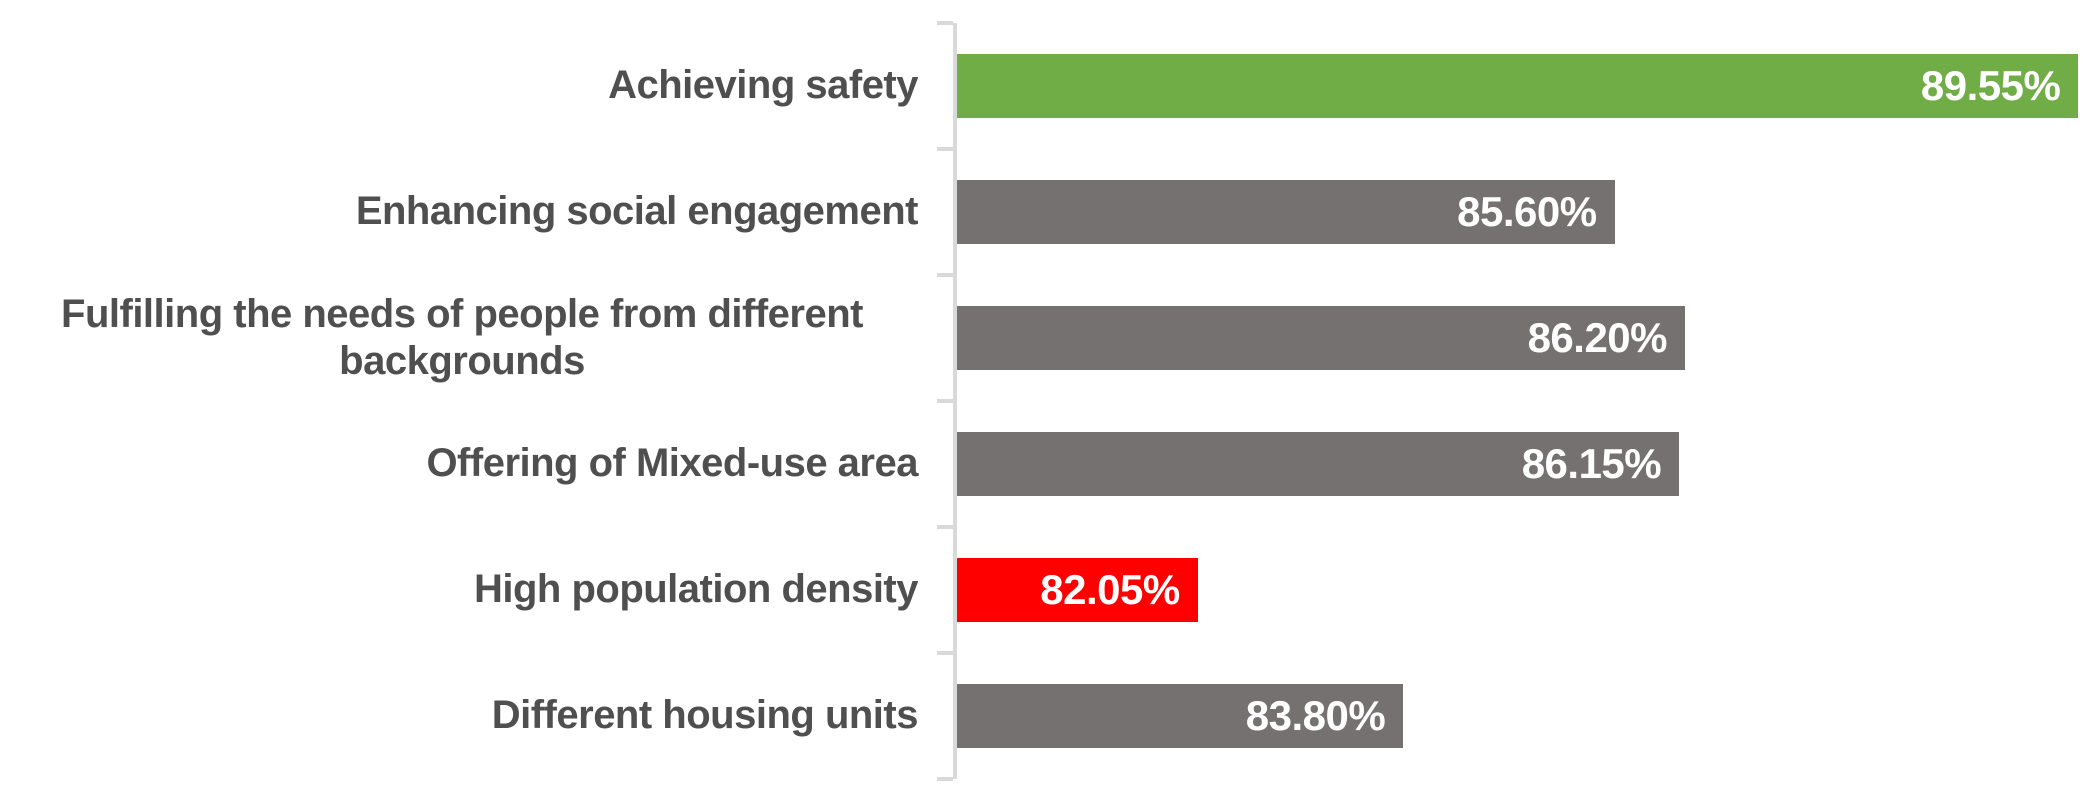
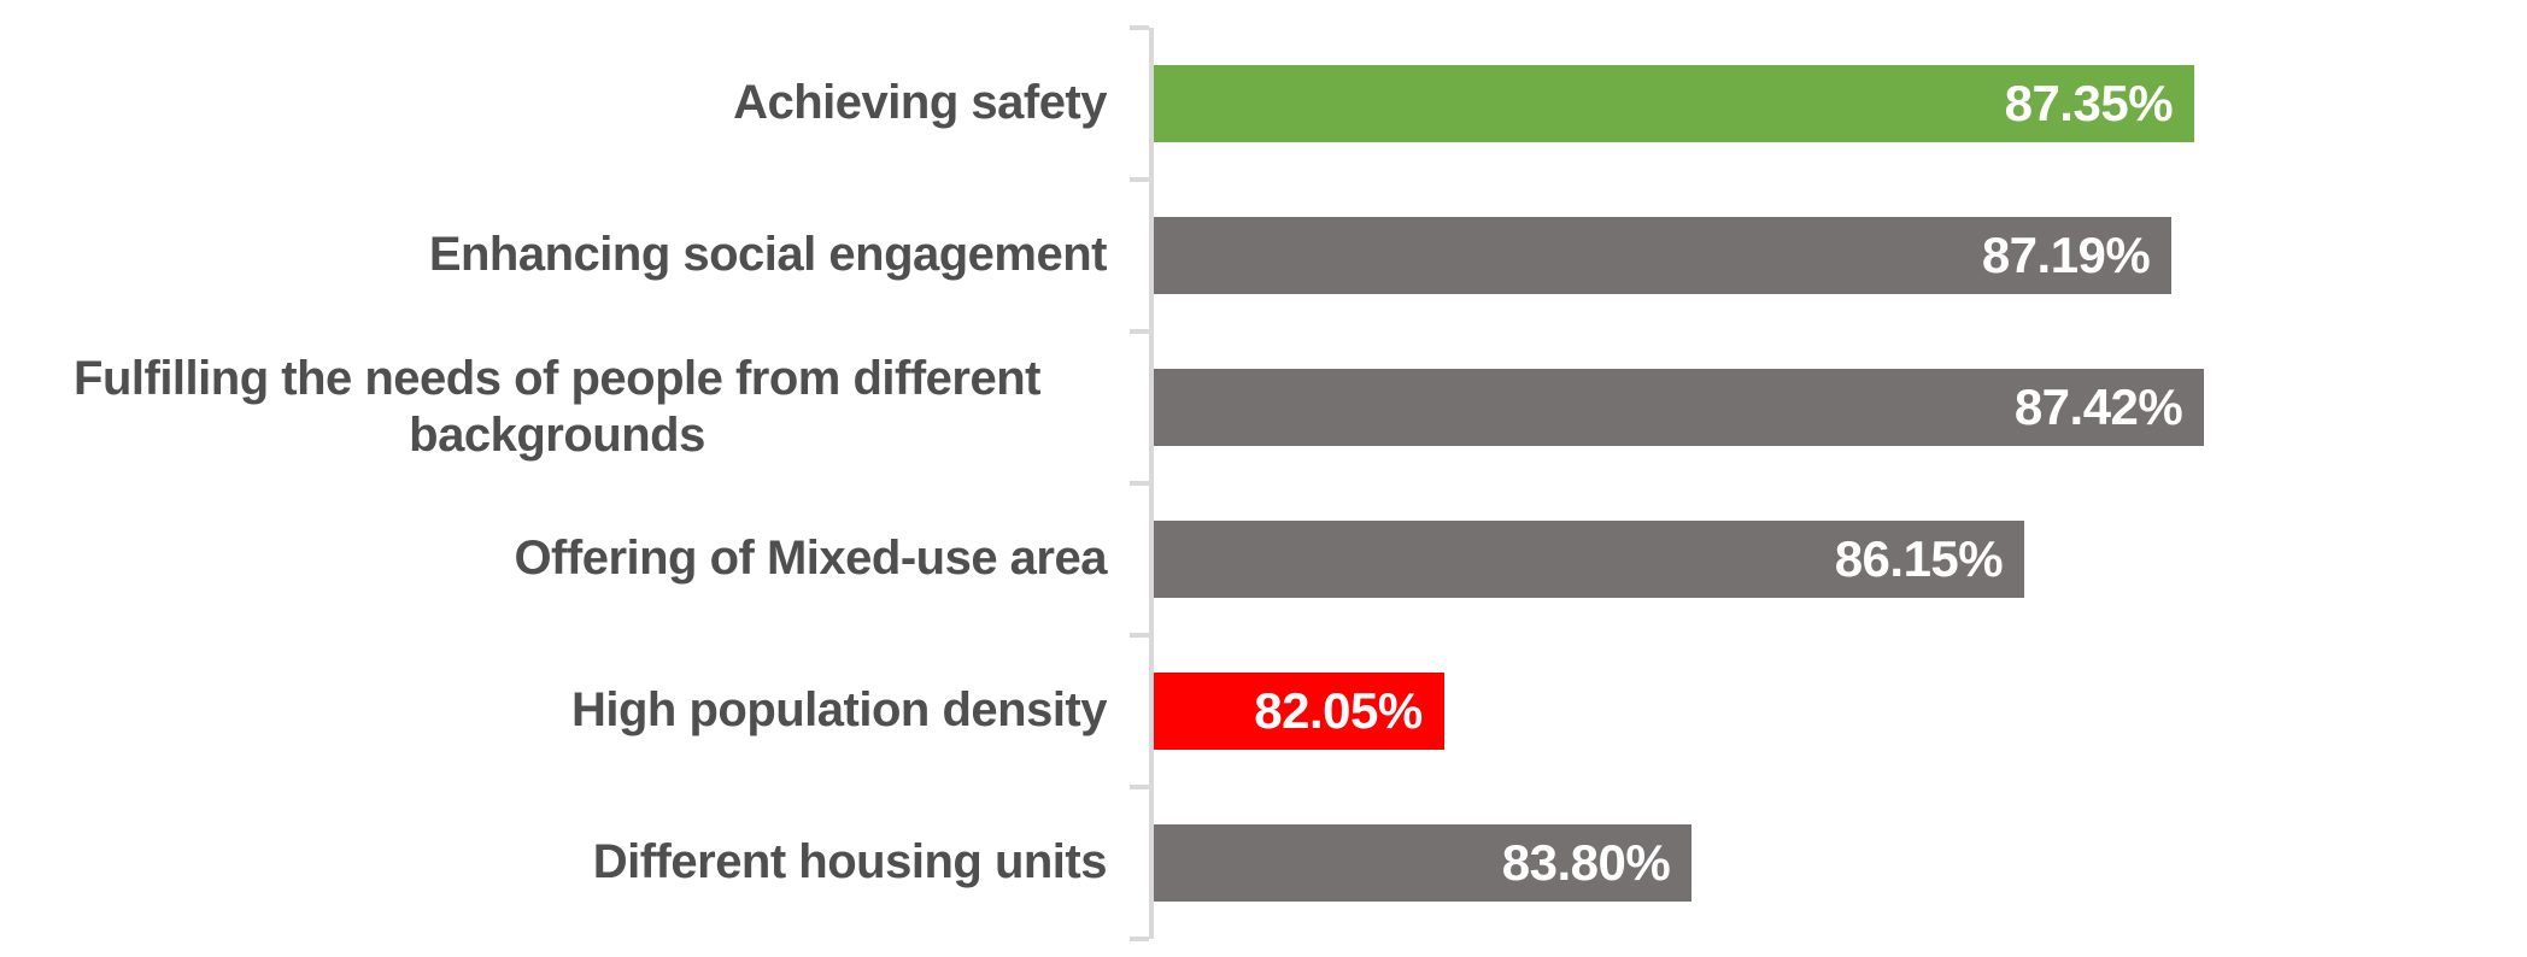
Achieving safety: 89.55% -> 87.35%
Enhancing social engagement: 85.60% -> 87.19%
Fulfilling the needs of people from different backgrounds: 86.20% -> 87.42%
